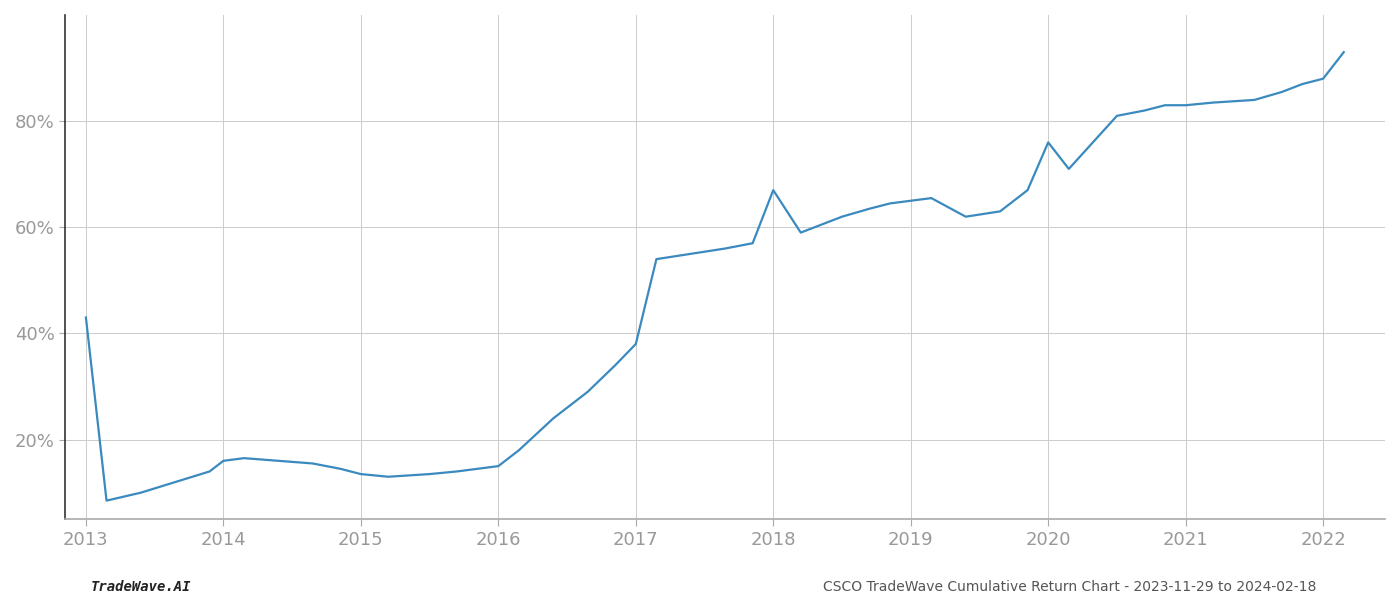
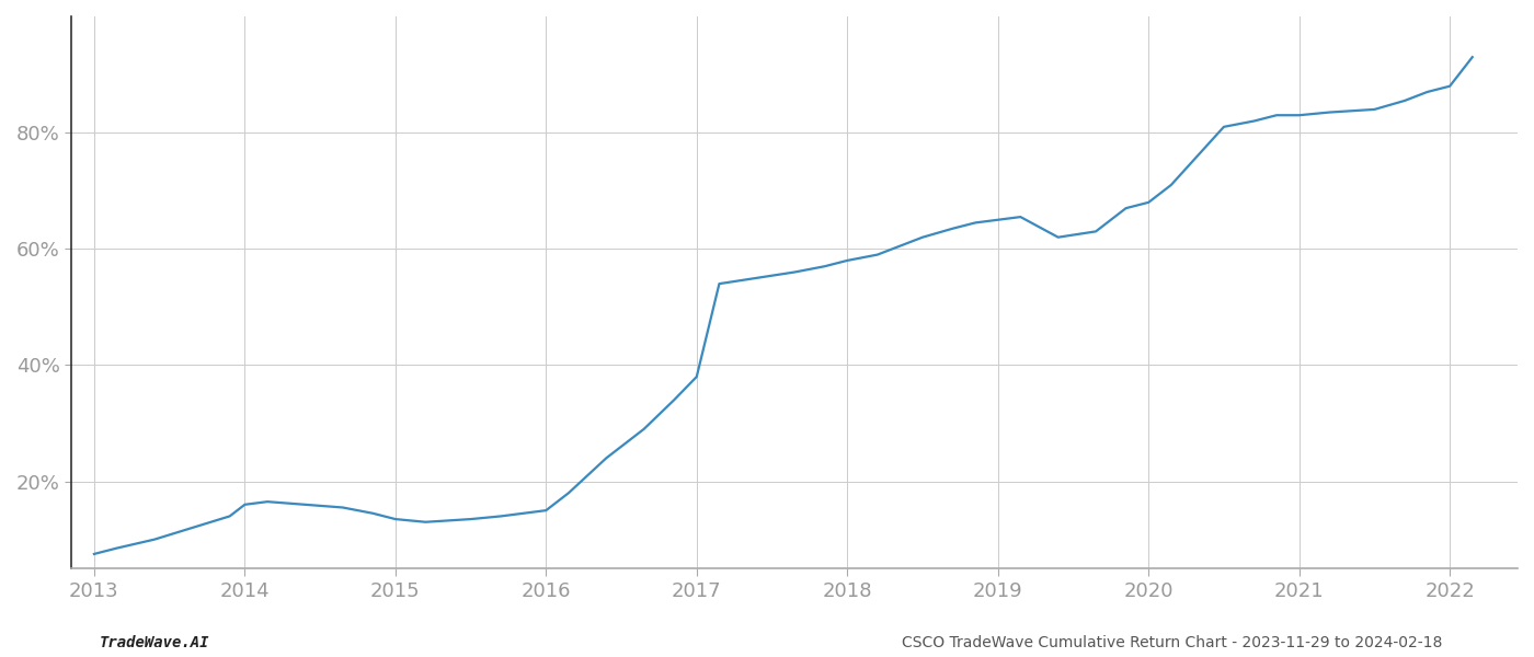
2013: 43.0% -> 7.5%
2018: 67.0% -> 58.0%
2020: 76.0% -> 68.0%
